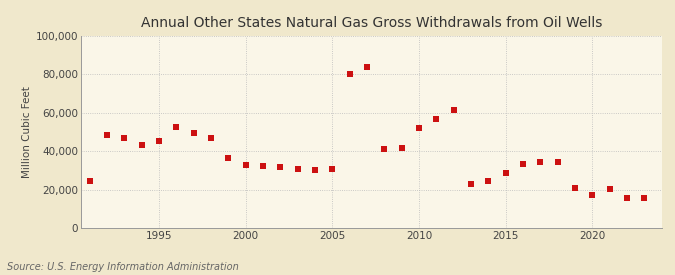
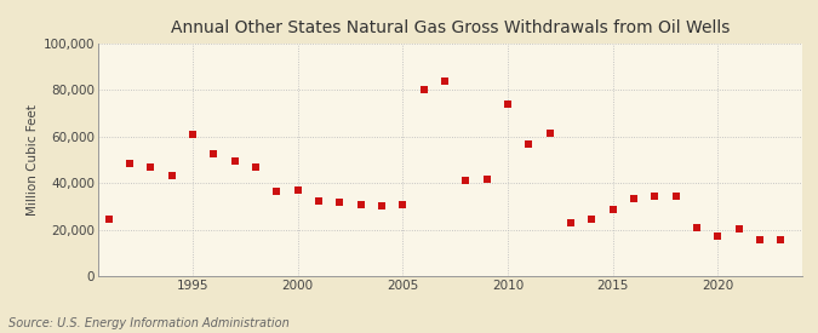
1995: 46,000 -> 61,000
2000: 33,000 -> 37,000
2010: 52,000 -> 74,000
